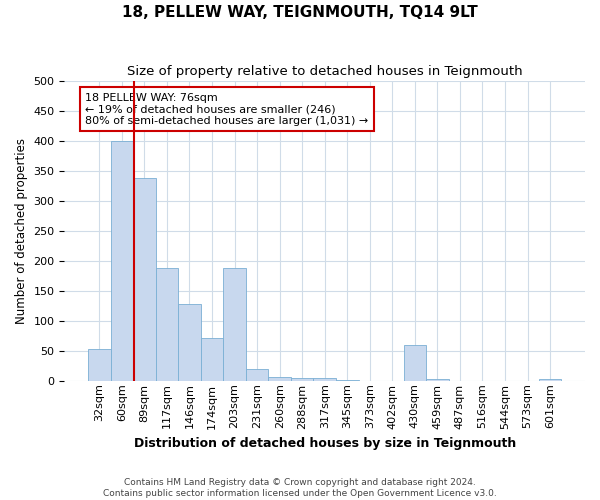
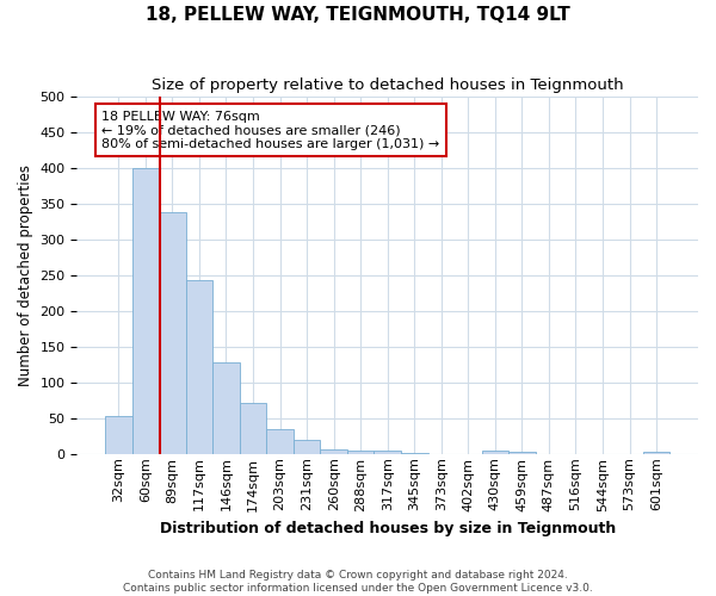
117sqm: 188 -> 242
203sqm: 188 -> 35
430sqm: 60 -> 5
